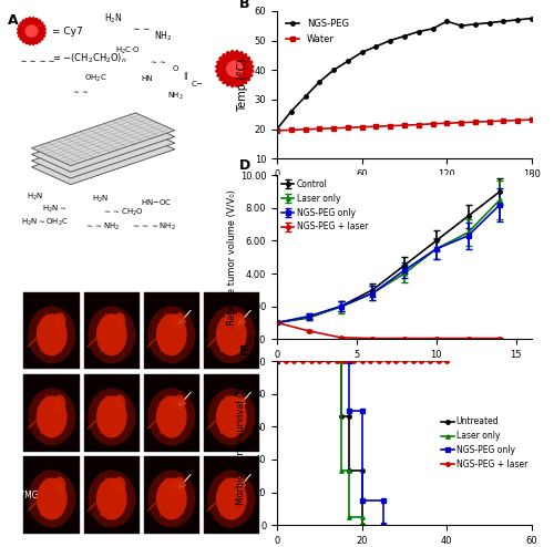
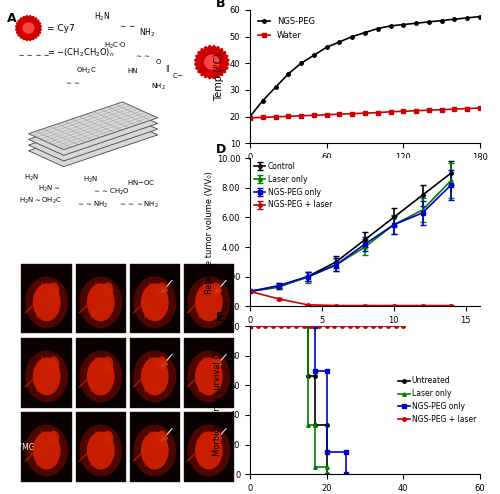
NGS-PEG/120: 56.5 -> 54.5
